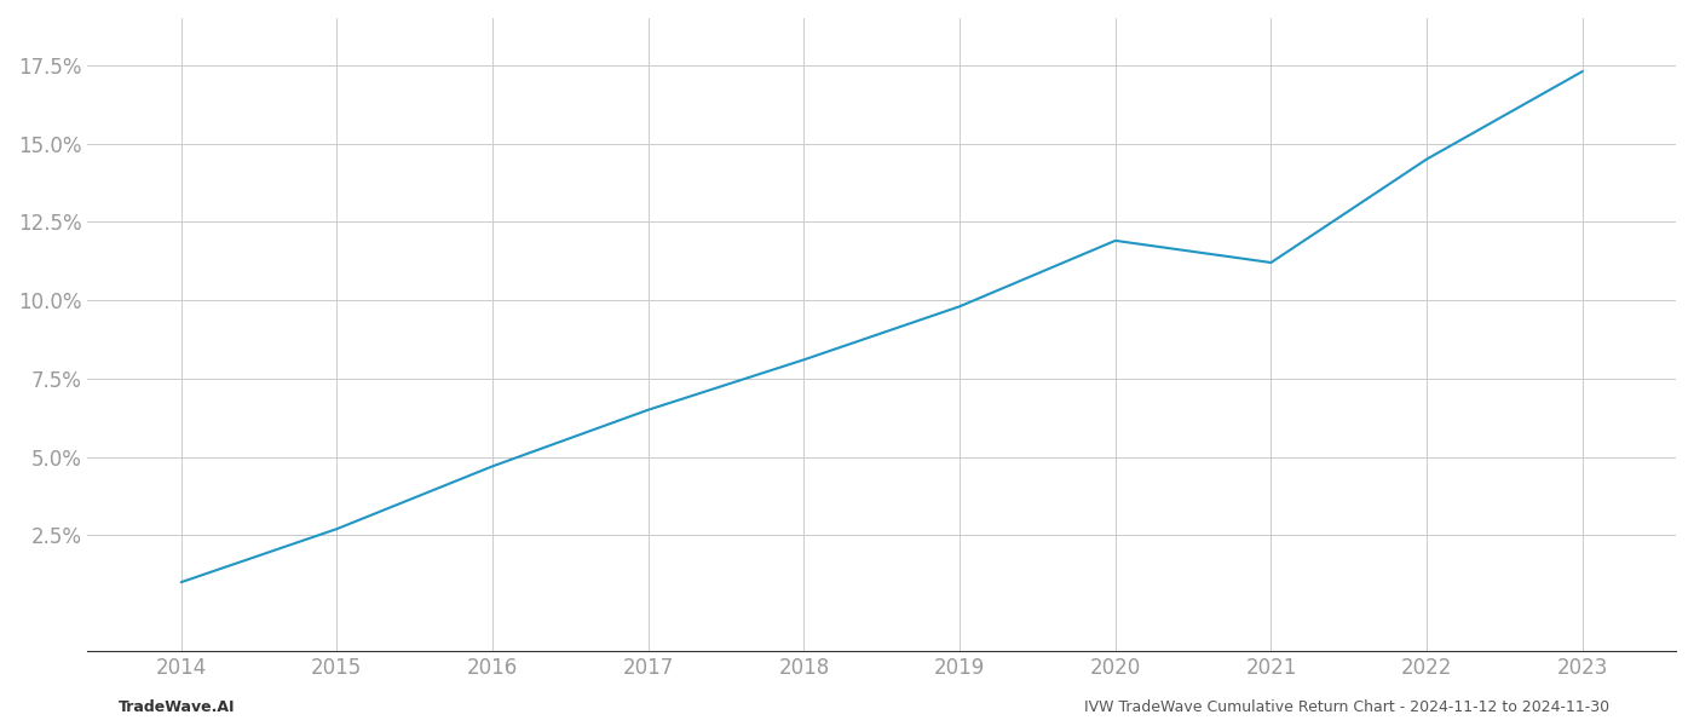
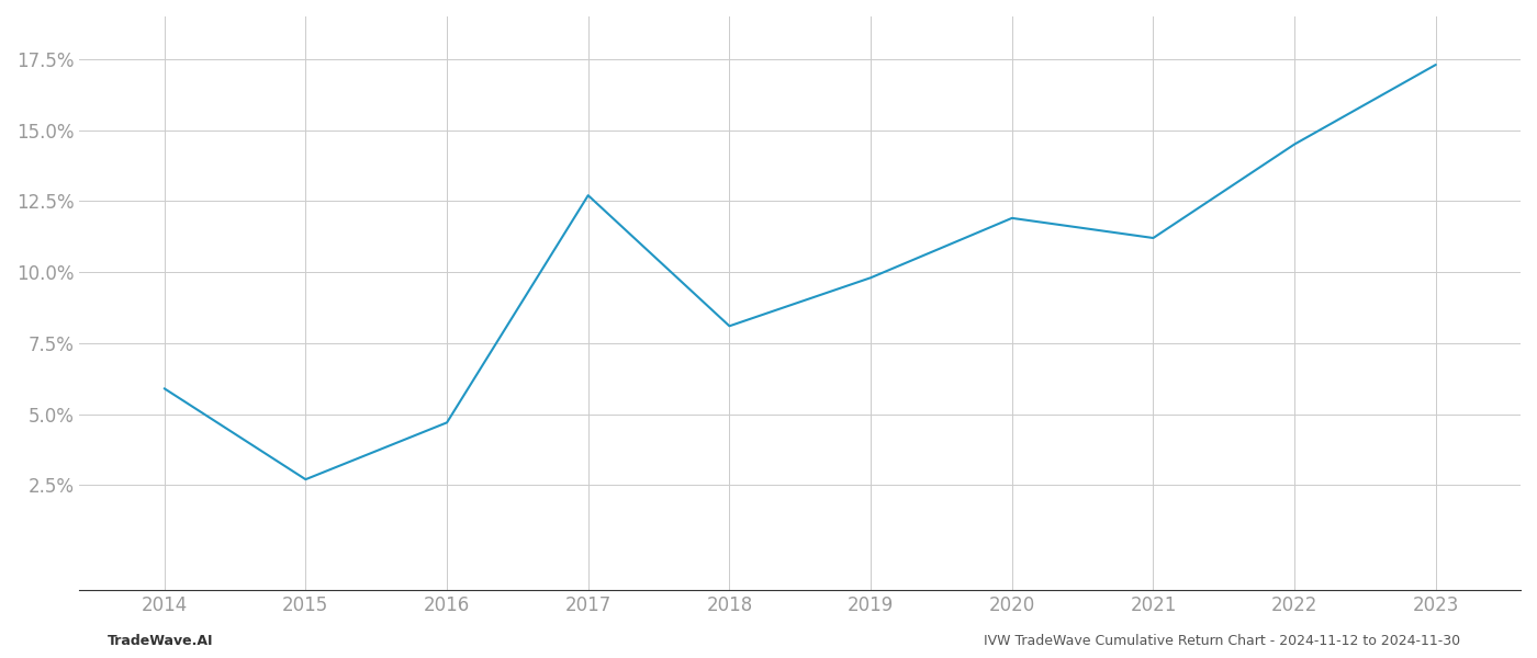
2014: 1.0% -> 5.9%
2017: 6.5% -> 12.7%
